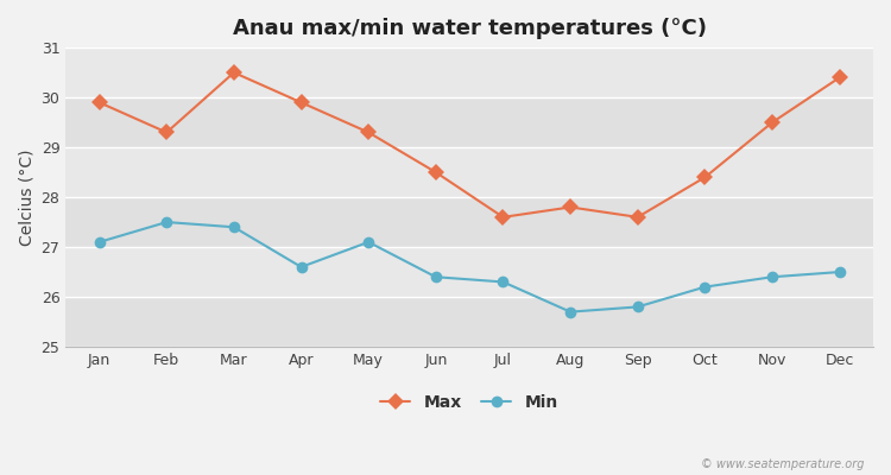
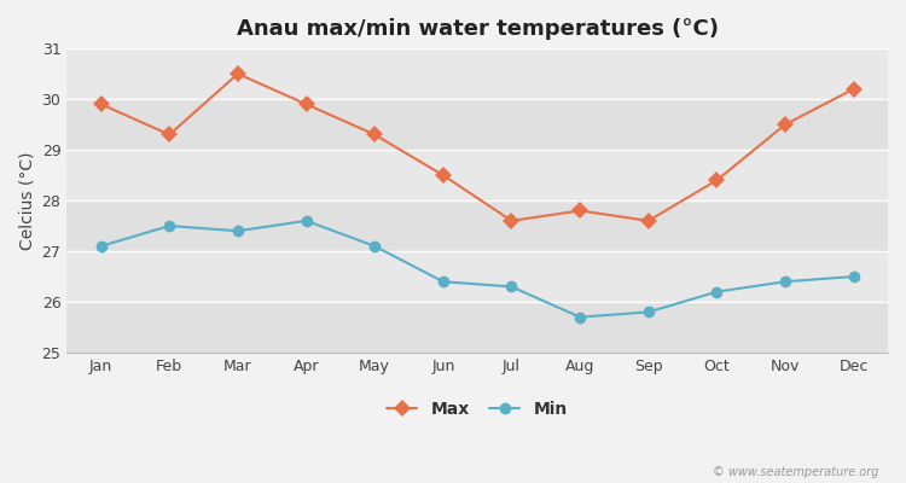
Min/Apr: 26.6 -> 27.6
Max/Dec: 30.4 -> 30.2
